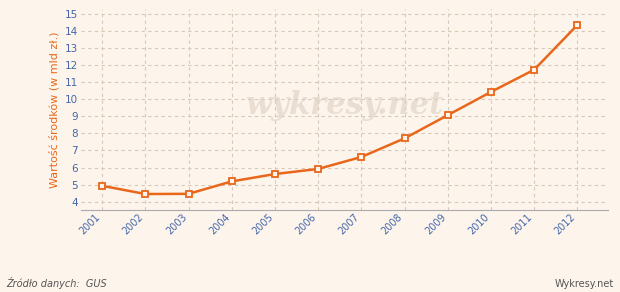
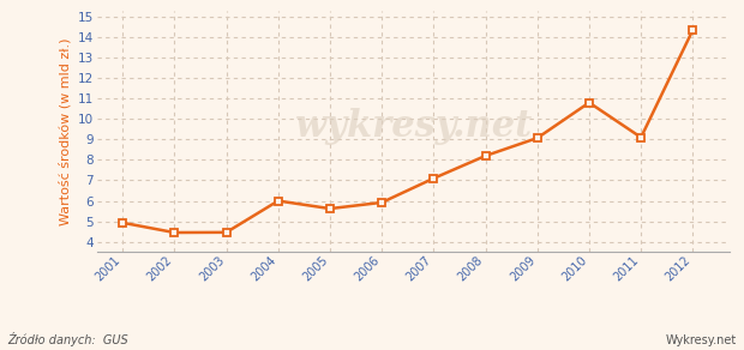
2004: 5.2 -> 6.0
2007: 6.6 -> 7.1
2008: 7.7 -> 8.2
2010: 10.4 -> 10.8
2011: 11.7 -> 9.1
